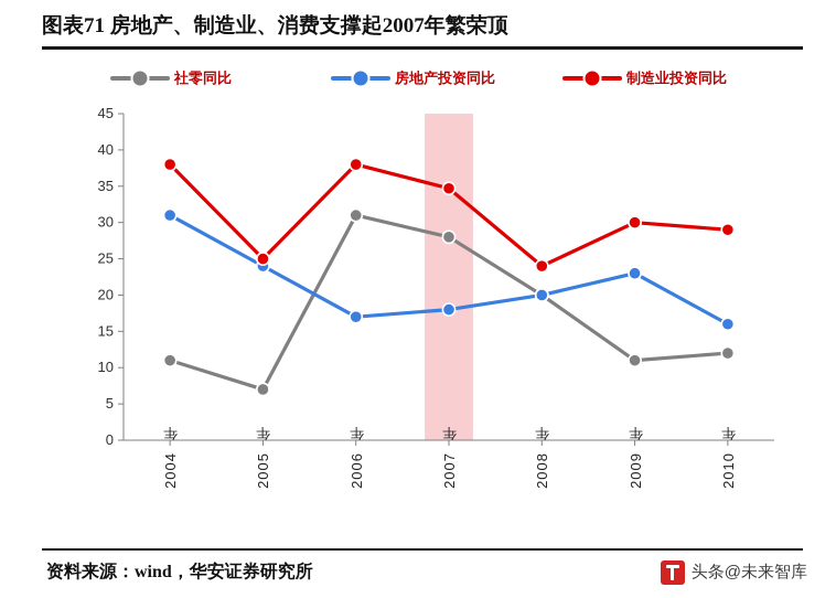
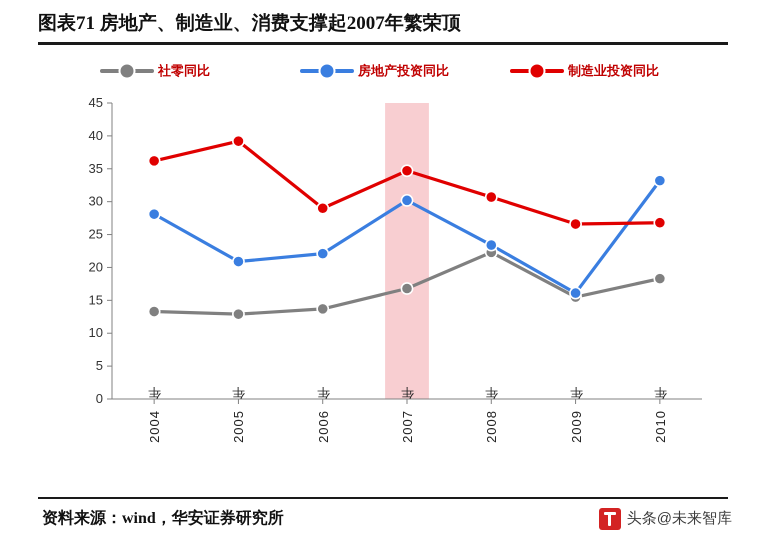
社零同比/2004年: 11 -> 13
房地产投资同比/2004年: 31 -> 28
制造业投资同比/2004年: 38 -> 36
社零同比/2005年: 7 -> 13
房地产投资同比/2005年: 24 -> 21
制造业投资同比/2005年: 25 -> 39
社零同比/2006年: 31 -> 14
房地产投资同比/2006年: 17 -> 22
制造业投资同比/2006年: 38 -> 29
社零同比/2007年: 28 -> 17
房地产投资同比/2007年: 18 -> 30
社零同比/2008年: 20 -> 22
房地产投资同比/2008年: 20 -> 23
制造业投资同比/2008年: 24 -> 31
社零同比/2009年: 11 -> 16
房地产投资同比/2009年: 23 -> 16
制造业投资同比/2009年: 30 -> 27
社零同比/2010年: 12 -> 18
房地产投资同比/2010年: 16 -> 33
制造业投资同比/2010年: 29 -> 27
